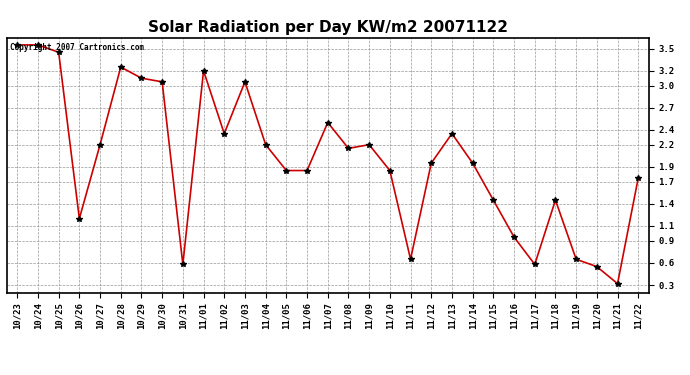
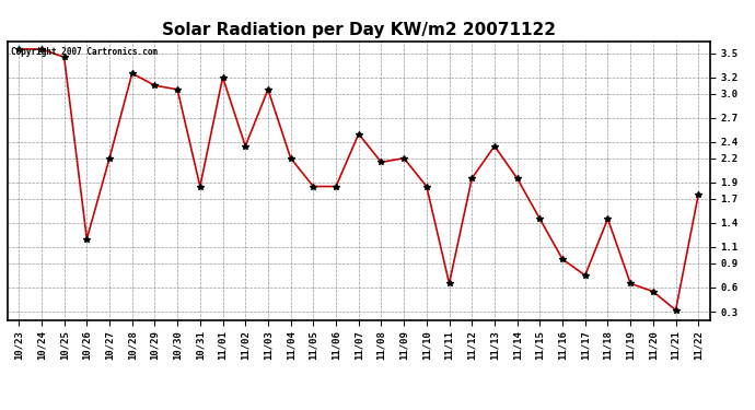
10/31: 0.58 -> 1.85
11/17: 0.58 -> 0.75
